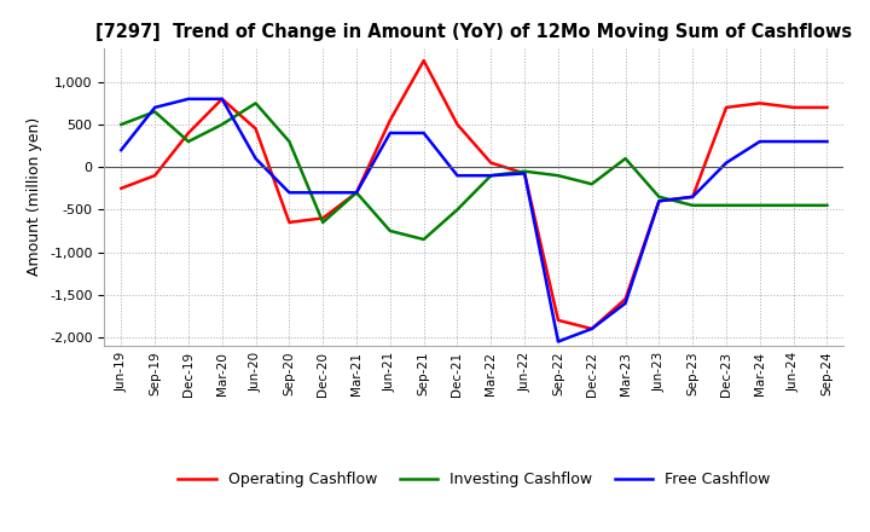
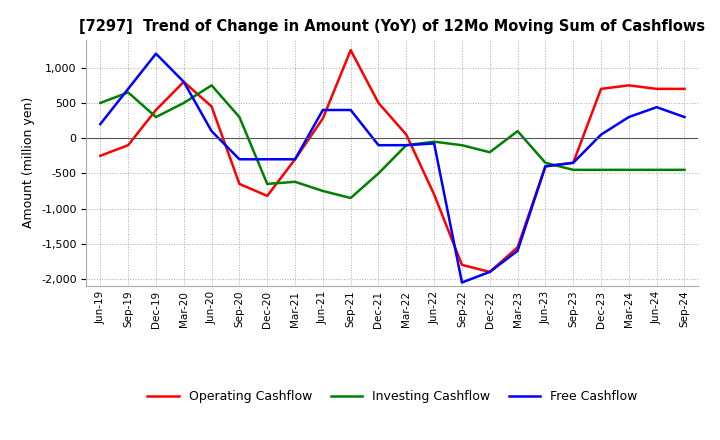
Free Cashflow/Dec-19: 800 -> 1,200
Operating Cashflow/Dec-20: -600 -> -820
Investing Cashflow/Mar-21: -300 -> -620
Operating Cashflow/Jun-21: 550 -> 280
Operating Cashflow/Jun-22: -80 -> -800
Free Cashflow/Jun-24: 300 -> 440
